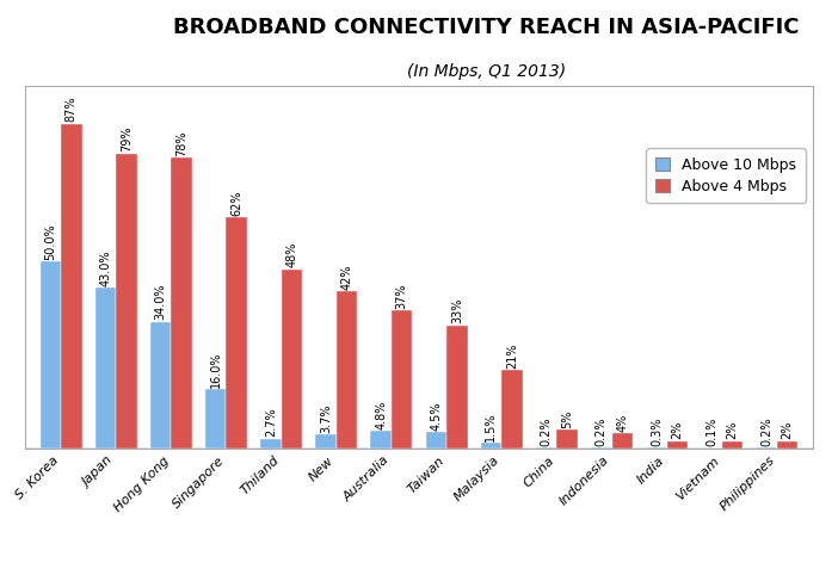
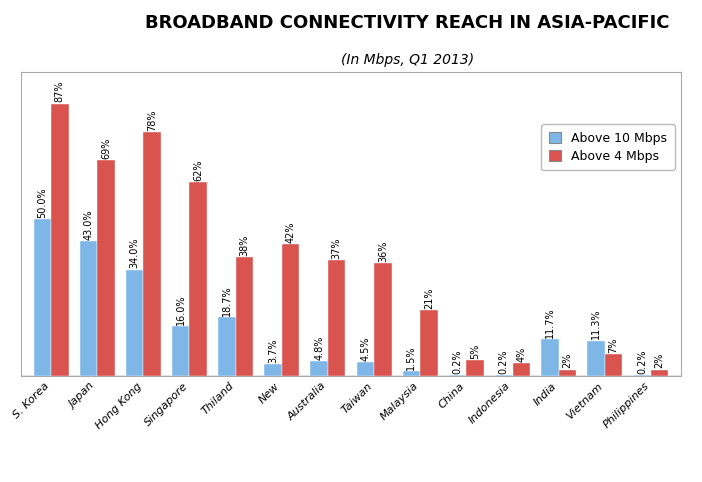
Above 4 Mbps/Japan: 79% -> 69%
Above 10 Mbps/Thiland: 2.7% -> 18.7%
Above 4 Mbps/Thiland: 48% -> 38%
Above 4 Mbps/Taiwan: 33% -> 36%
Above 10 Mbps/India: 0.3% -> 11.7%
Above 10 Mbps/Vietnam: 0.1% -> 11.3%
Above 4 Mbps/Vietnam: 2% -> 7%
